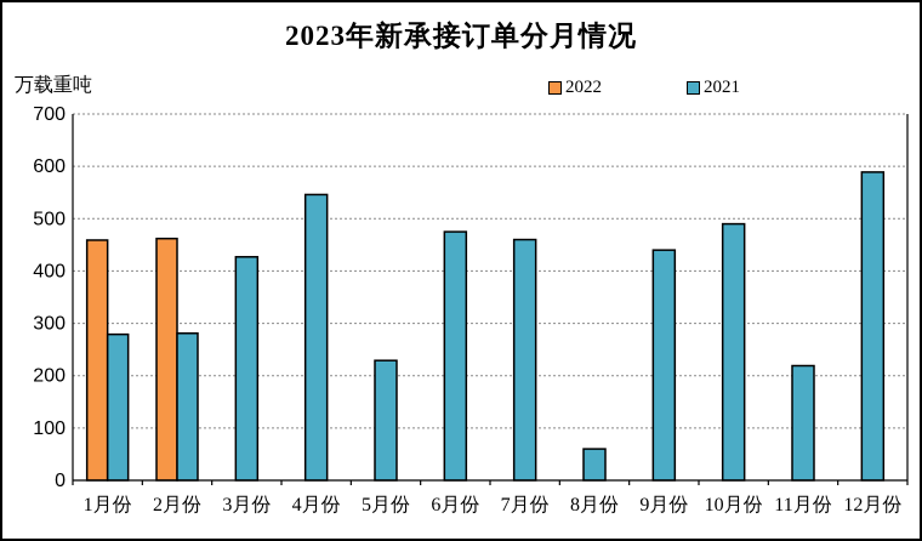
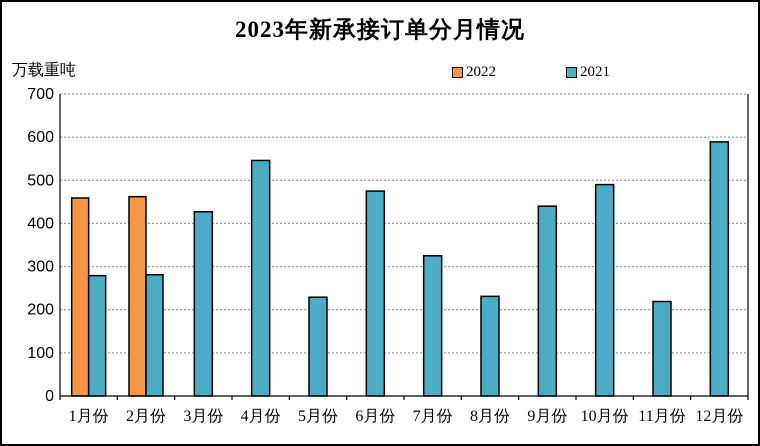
2021/7月份: 460 -> 320
2021/8月份: 60 -> 230
